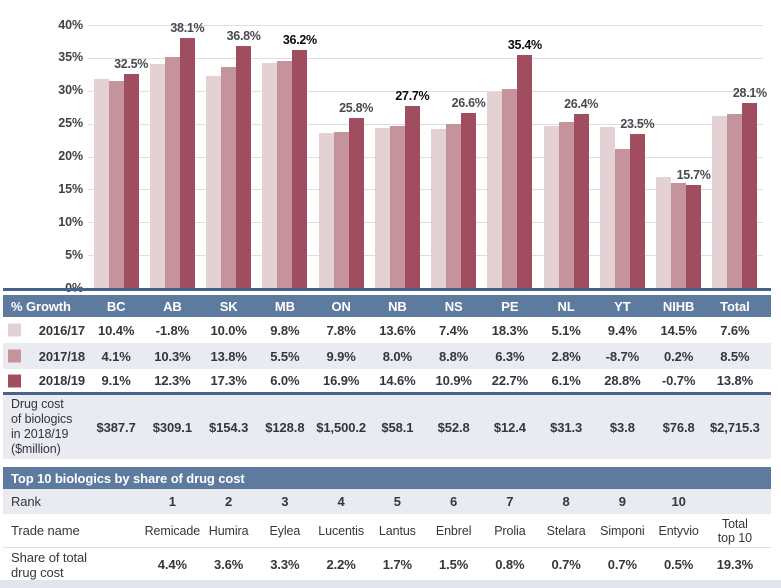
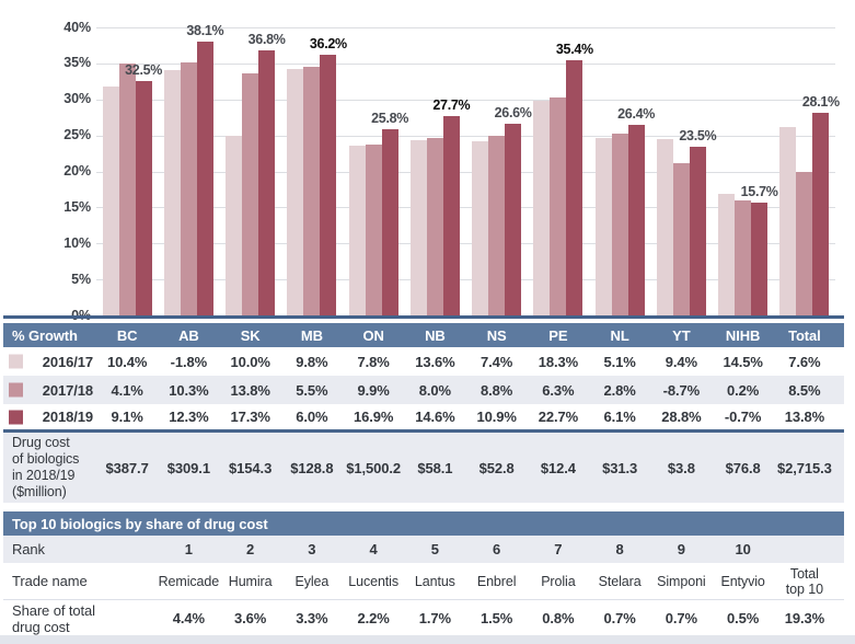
2017/18/BC: 32% -> 35%
2016/17/SK: 32% -> 25%
2017/18/Total: 26% -> 20%
